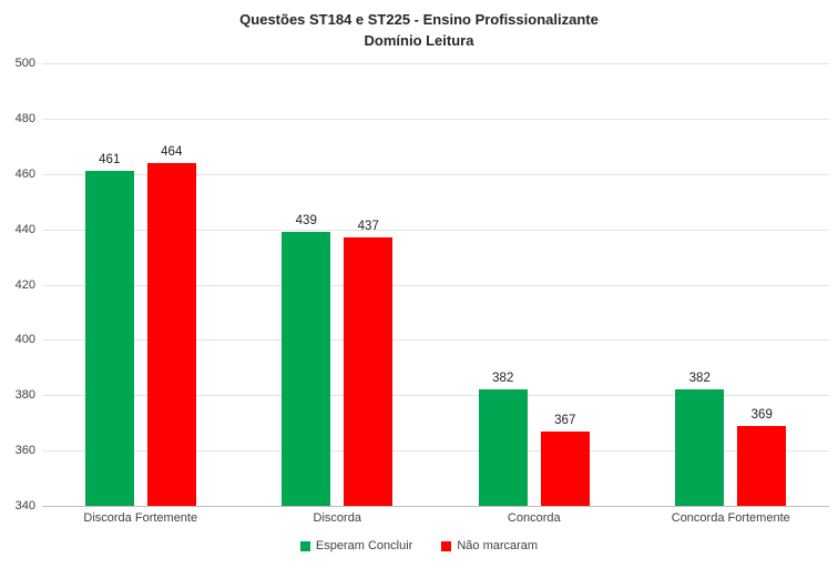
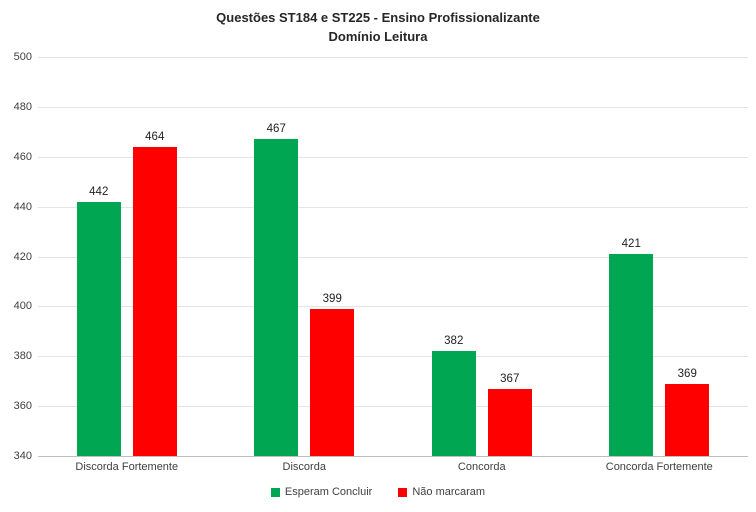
Esperam Concluir/Discorda Fortemente: 461 -> 442
Esperam Concluir/Discorda: 439 -> 467
Não marcaram/Discorda: 437 -> 399
Esperam Concluir/Concorda Fortemente: 382 -> 421
